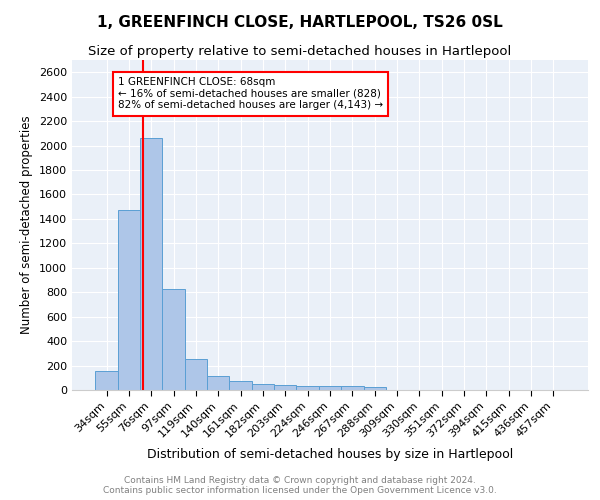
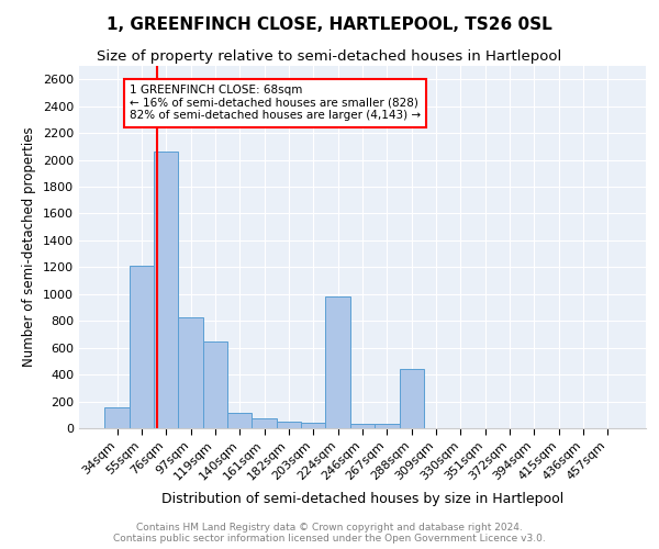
55sqm: 1480 -> 1210
119sqm: 250 -> 650
224sqm: 40 -> 980
288sqm: 20 -> 440
